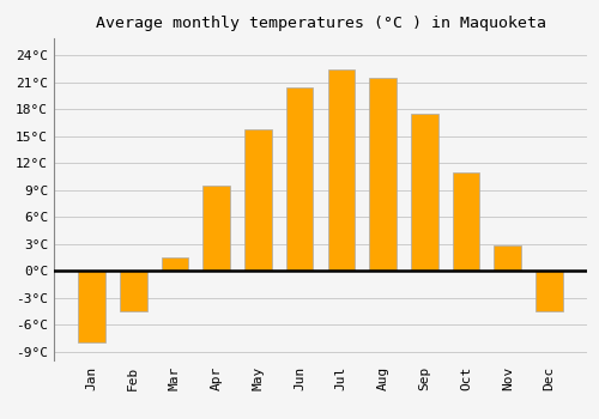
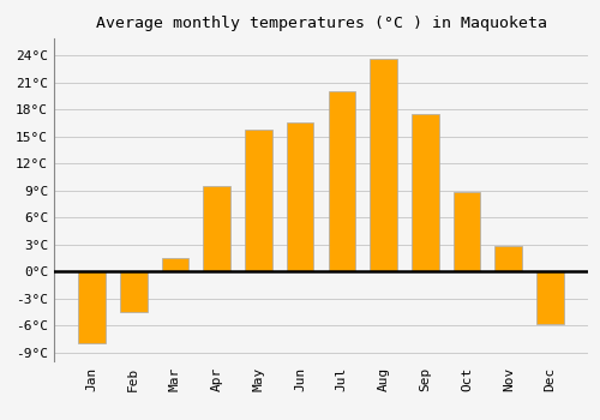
Jun: 20.5°C -> 16.6°C
Jul: 22.5°C -> 20.0°C
Aug: 21.5°C -> 23.6°C
Oct: 11.0°C -> 8.8°C
Dec: -4.5°C -> -5.8°C
